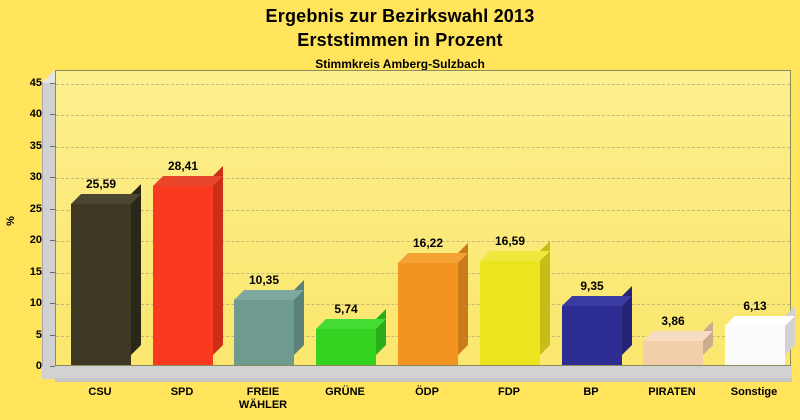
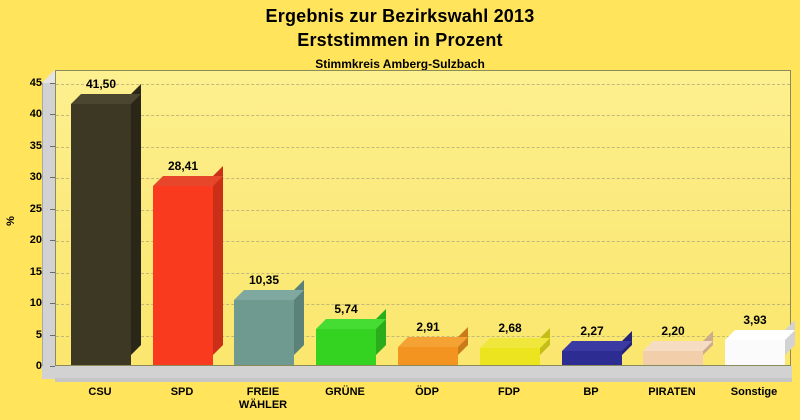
CSU: 25,59 -> 41,50
ÖDP: 16,22 -> 2,91
FDP: 16,59 -> 2,68
BP: 9,35 -> 2,27
PIRATEN: 3,86 -> 2,20
Sonstige: 6,13 -> 3,93
